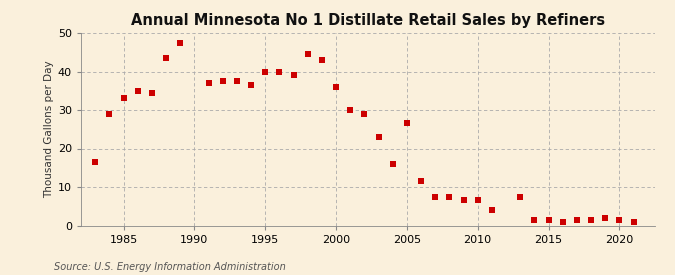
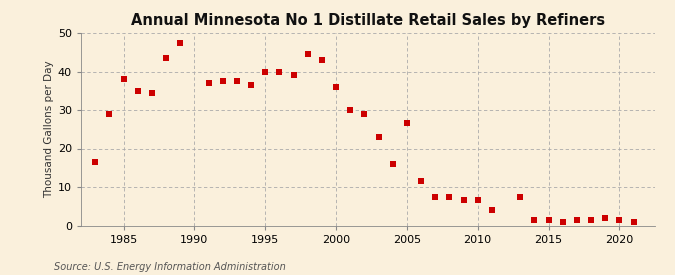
1985: 33.0 -> 38.0
